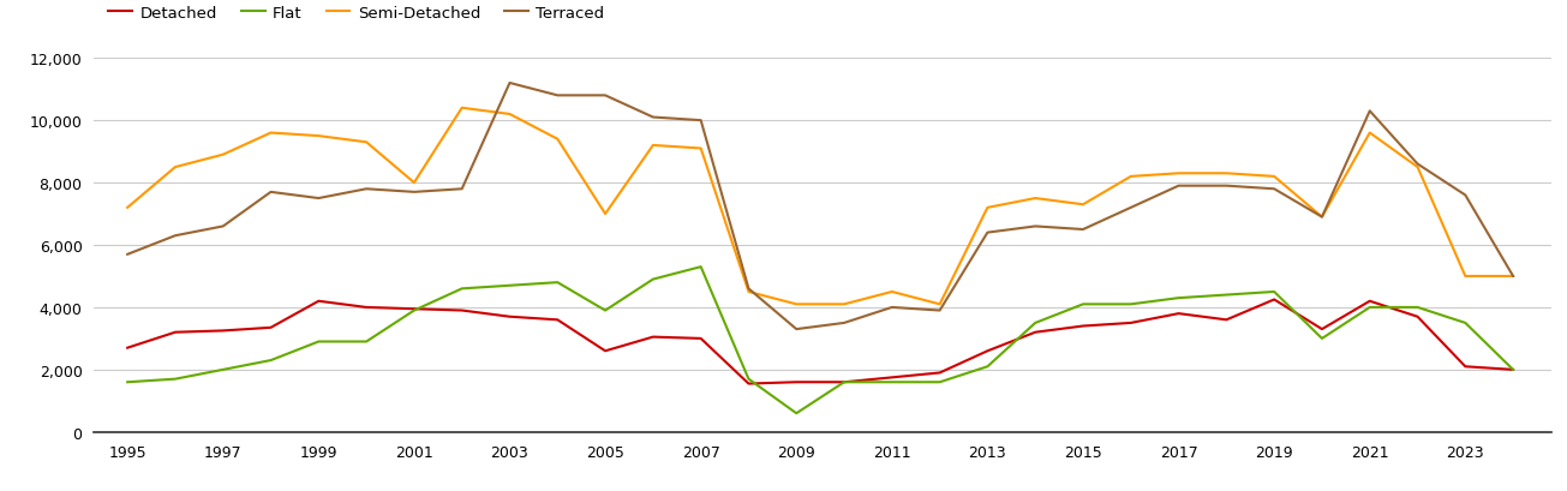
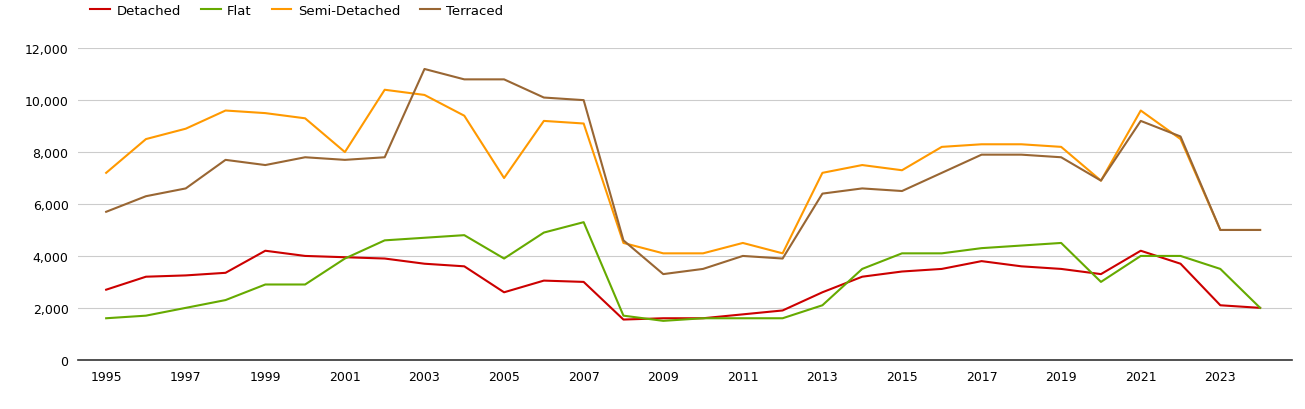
Flat/2009: 600 -> 1,500
Detached/2019: 4,250 -> 3,500
Terraced/2021: 10,300 -> 9,200
Terraced/2023: 7,600 -> 5,000
